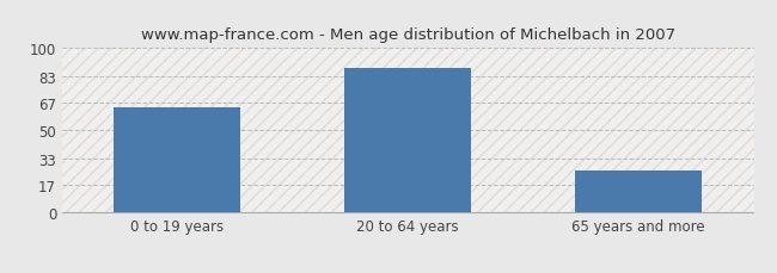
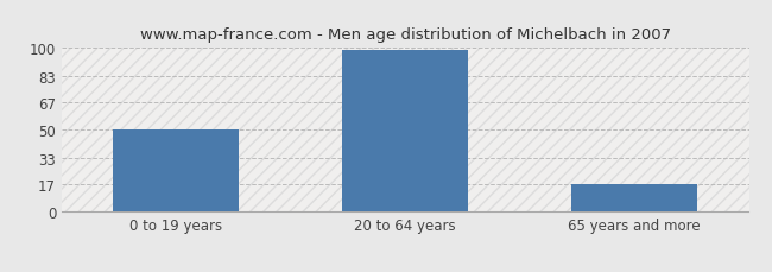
0 to 19 years: 64 -> 50
20 to 64 years: 88 -> 99
65 years and more: 26 -> 17
